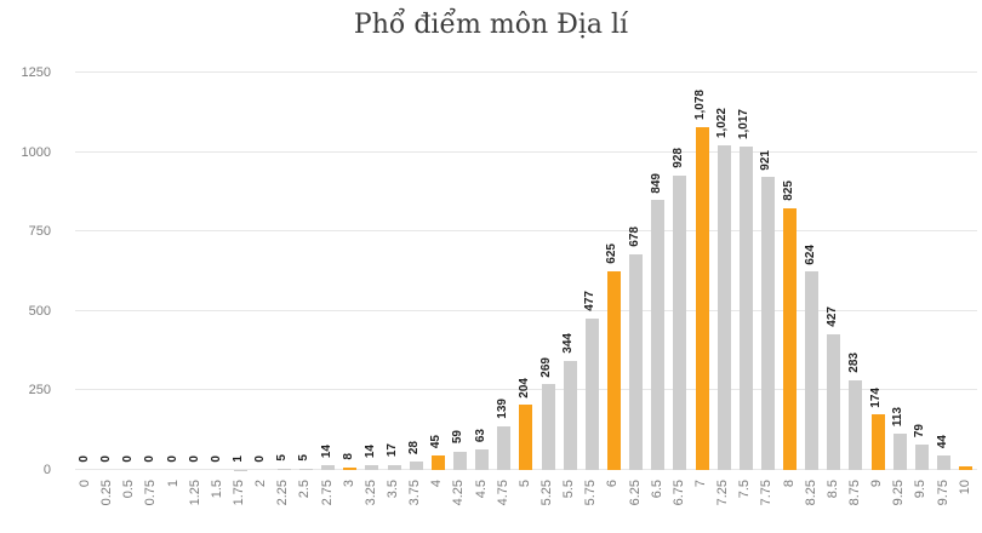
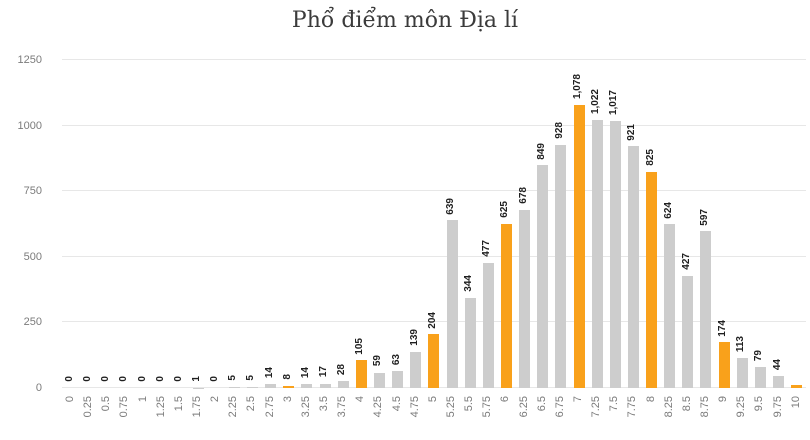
4: 45 -> 105
5.25: 269 -> 639
8.75: 283 -> 597
